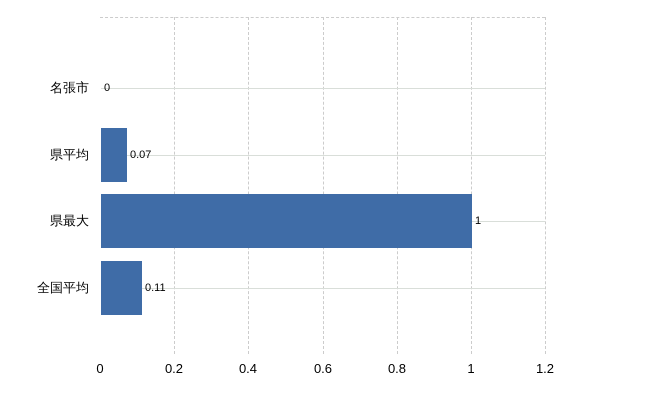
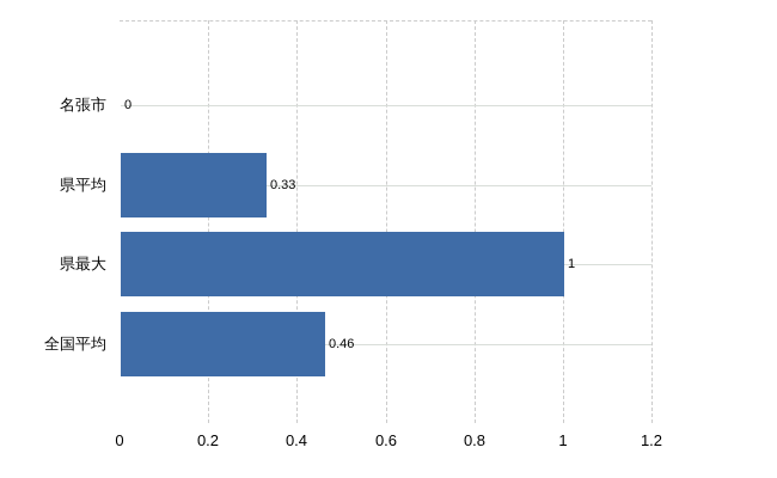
県平均: 0.07 -> 0.33
全国平均: 0.11 -> 0.46
